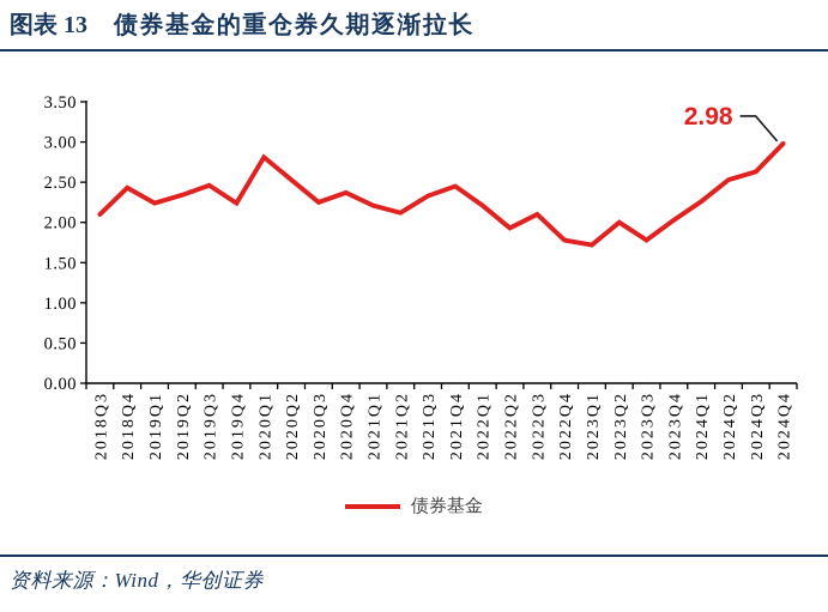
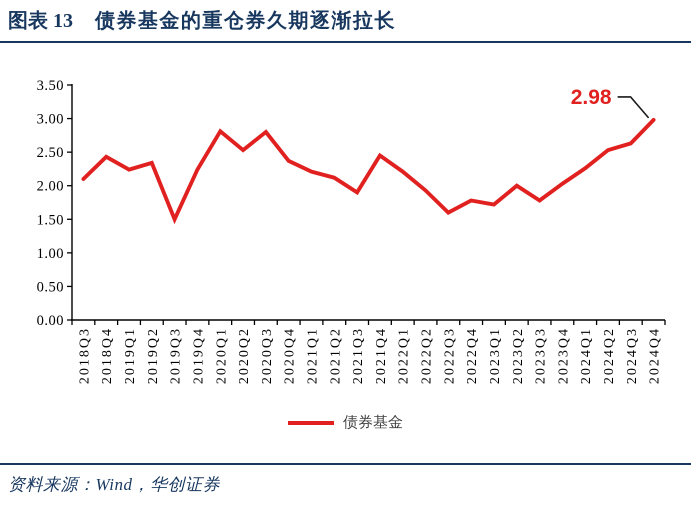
2019Q3: 2.5 -> 1.5
2020Q3: 2.2 -> 2.8
2021Q3: 2.3 -> 1.9
2022Q3: 2.1 -> 1.6
